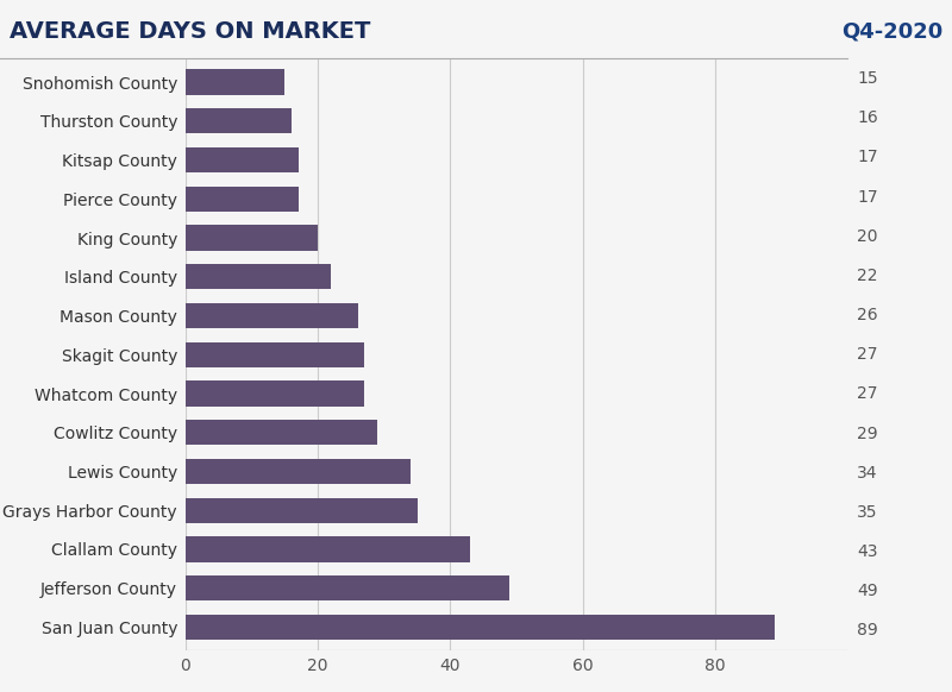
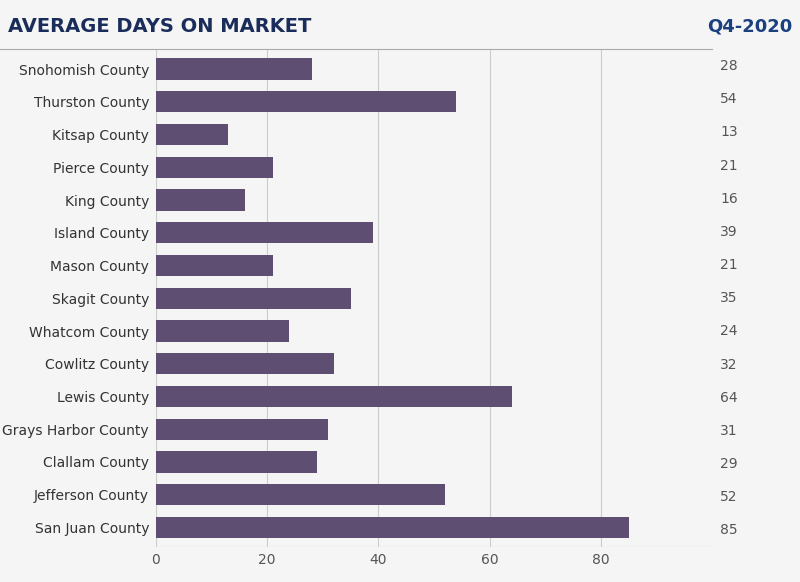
Snohomish County: 15 -> 28
Thurston County: 16 -> 54
Kitsap County: 17 -> 13
Pierce County: 17 -> 21
King County: 20 -> 16
Island County: 22 -> 39
Mason County: 26 -> 21
Skagit County: 27 -> 35
Whatcom County: 27 -> 24
Cowlitz County: 29 -> 32
Lewis County: 34 -> 64
Grays Harbor County: 35 -> 31
Clallam County: 43 -> 29
Jefferson County: 49 -> 52
San Juan County: 89 -> 85
